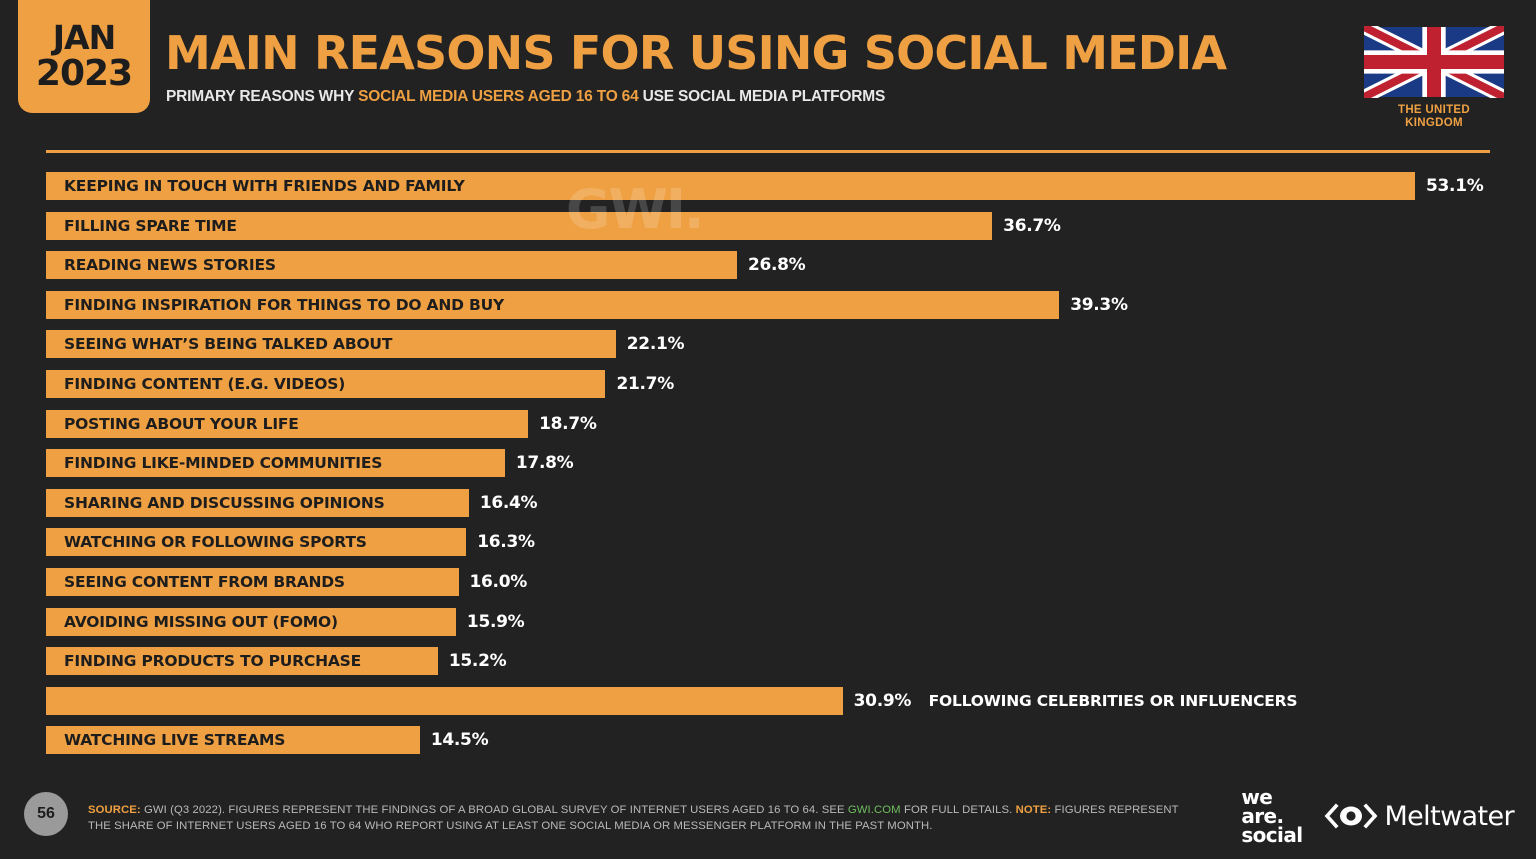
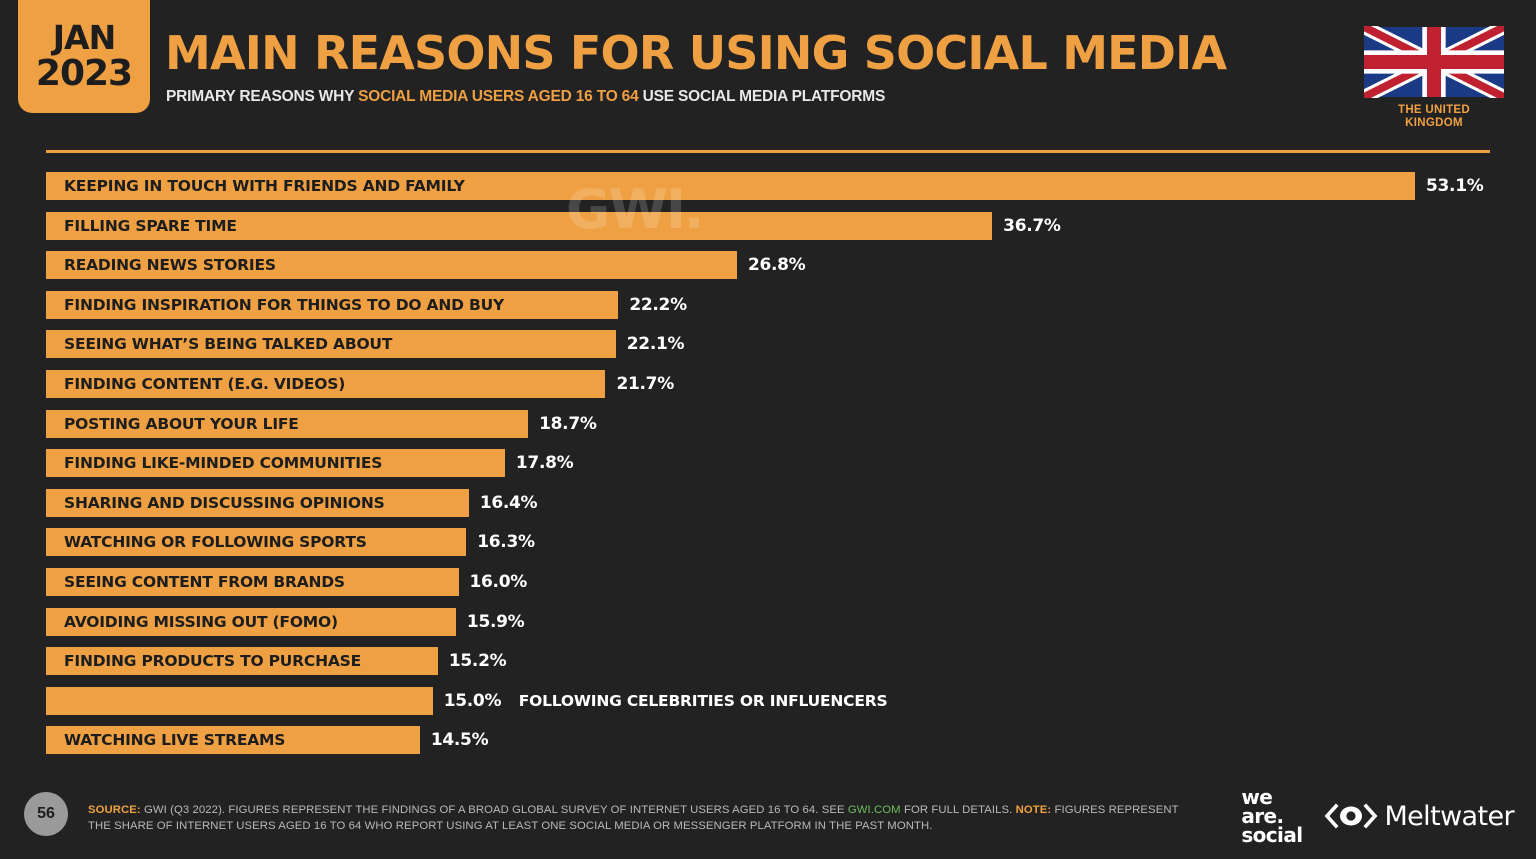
FINDING INSPIRATION FOR THINGS TO DO AND BUY: 39.3% -> 22.2%
FOLLOWING CELEBRITIES OR INFLUENCERS: 30.9% -> 15.0%
